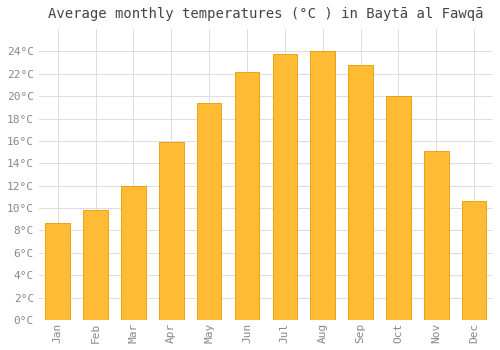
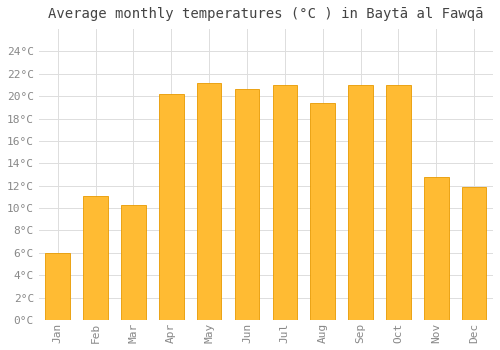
Jan: 8.7°C -> 6.0°C
Feb: 9.8°C -> 11.1°C
Mar: 12.0°C -> 10.3°C
Apr: 15.9°C -> 20.2°C
May: 19.4°C -> 21.2°C
Jun: 22.2°C -> 20.6°C
Jul: 23.8°C -> 21.0°C
Aug: 24.0°C -> 19.4°C
Sep: 22.8°C -> 21.0°C
Oct: 20.0°C -> 21.0°C
Nov: 15.1°C -> 12.8°C
Dec: 10.6°C -> 11.9°C
